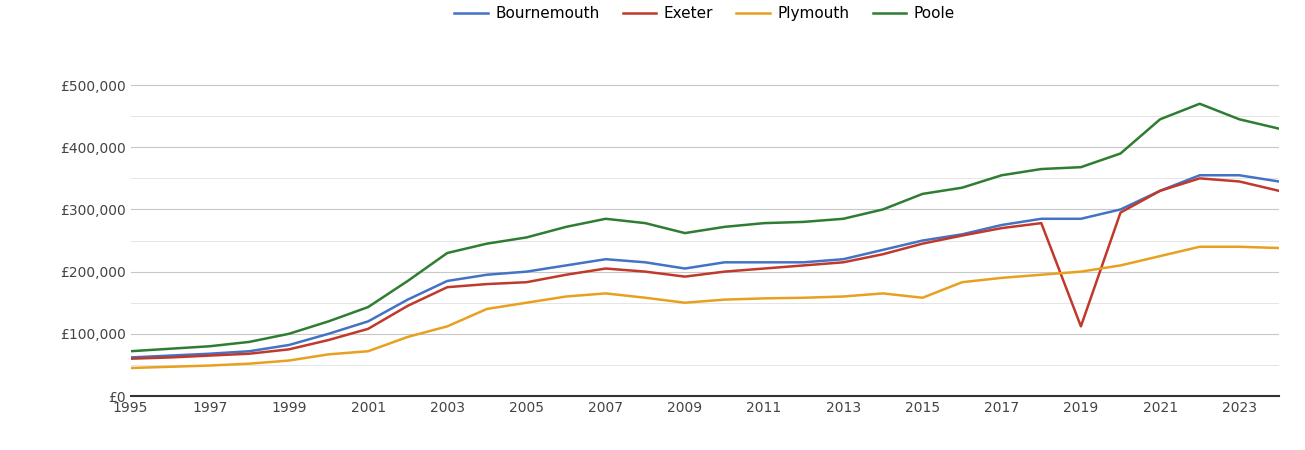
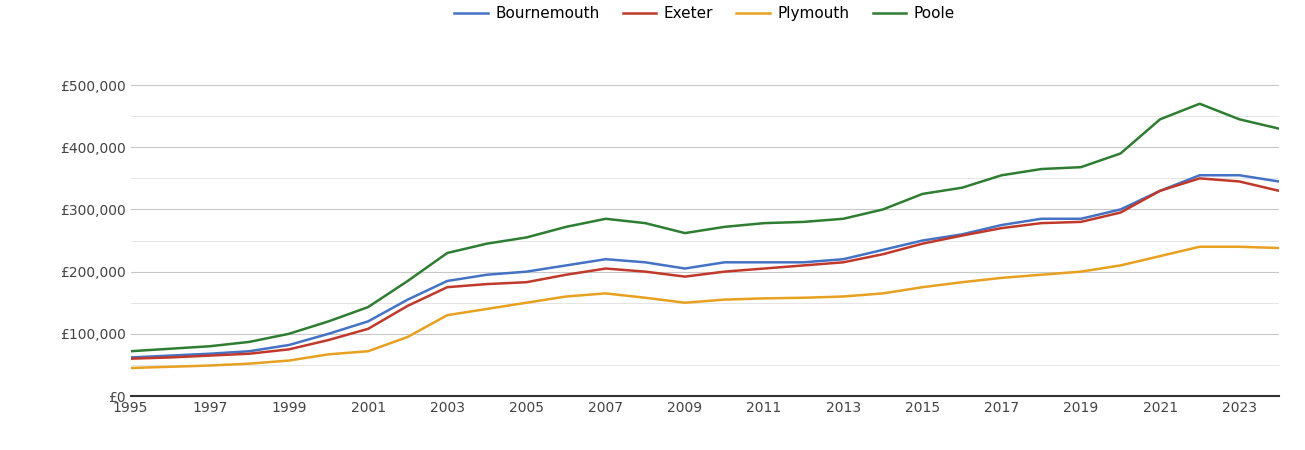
Plymouth/2003: £112,000 -> £130,000
Plymouth/2015: £158,000 -> £175,000
Exeter/2019: £112,000 -> £280,000
